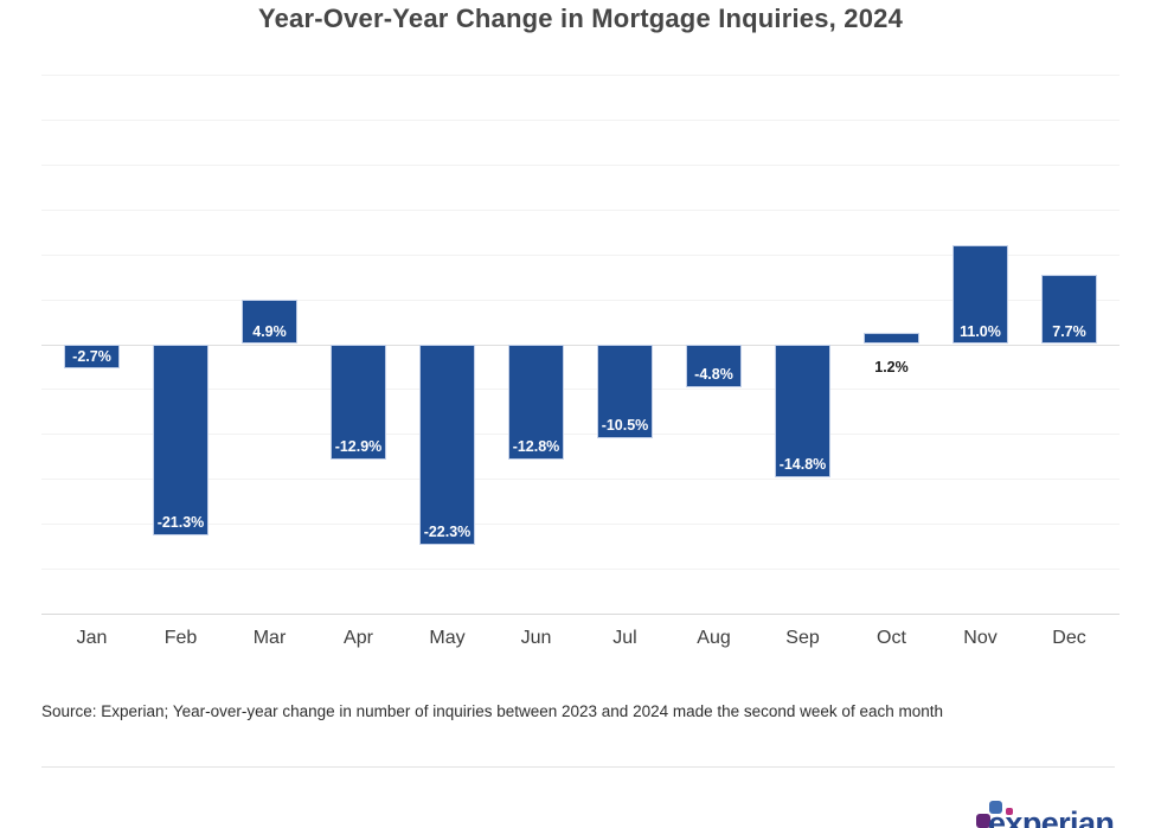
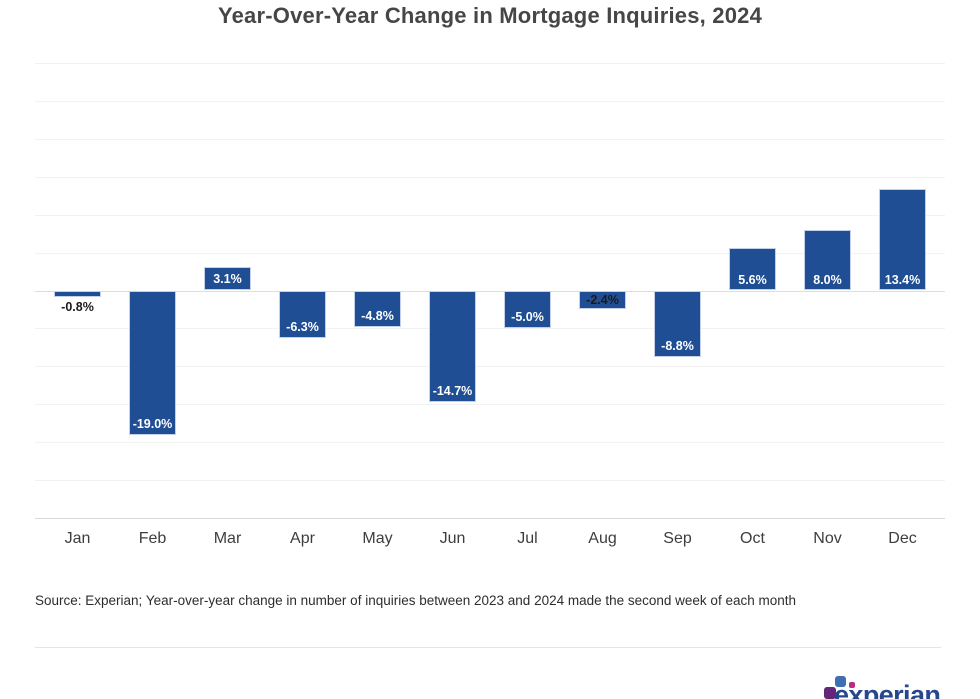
Jan: -2.7% -> -0.8%
Feb: -21.3% -> -19.0%
Mar: 4.9% -> 3.1%
Apr: -12.9% -> -6.3%
May: -22.3% -> -4.8%
Jun: -12.8% -> -14.7%
Jul: -10.5% -> -5.0%
Aug: -4.8% -> -2.4%
Sep: -14.8% -> -8.8%
Oct: 1.2% -> 5.6%
Nov: 11.0% -> 8.0%
Dec: 7.7% -> 13.4%
